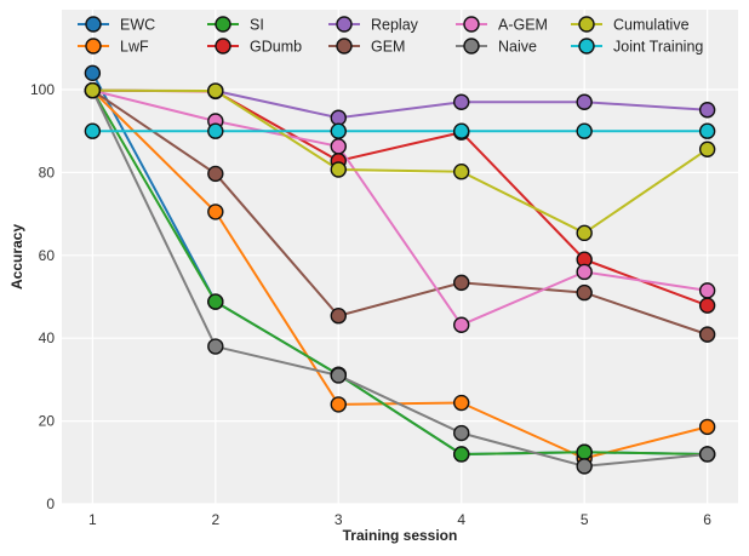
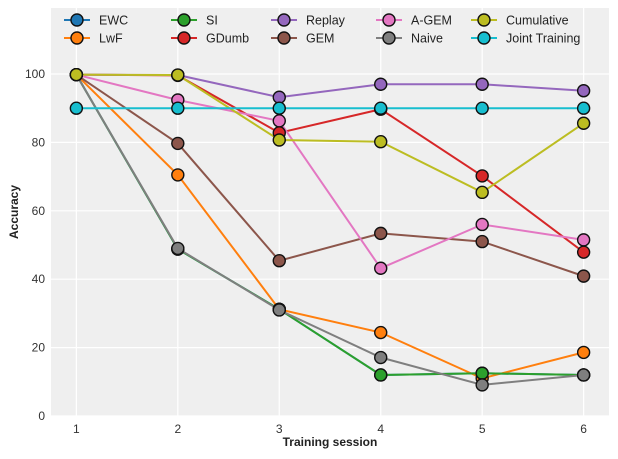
EWC/1: 104 -> 100
Naive/2: 38 -> 49
LwF/3: 24 -> 31
GDumb/5: 59 -> 70
